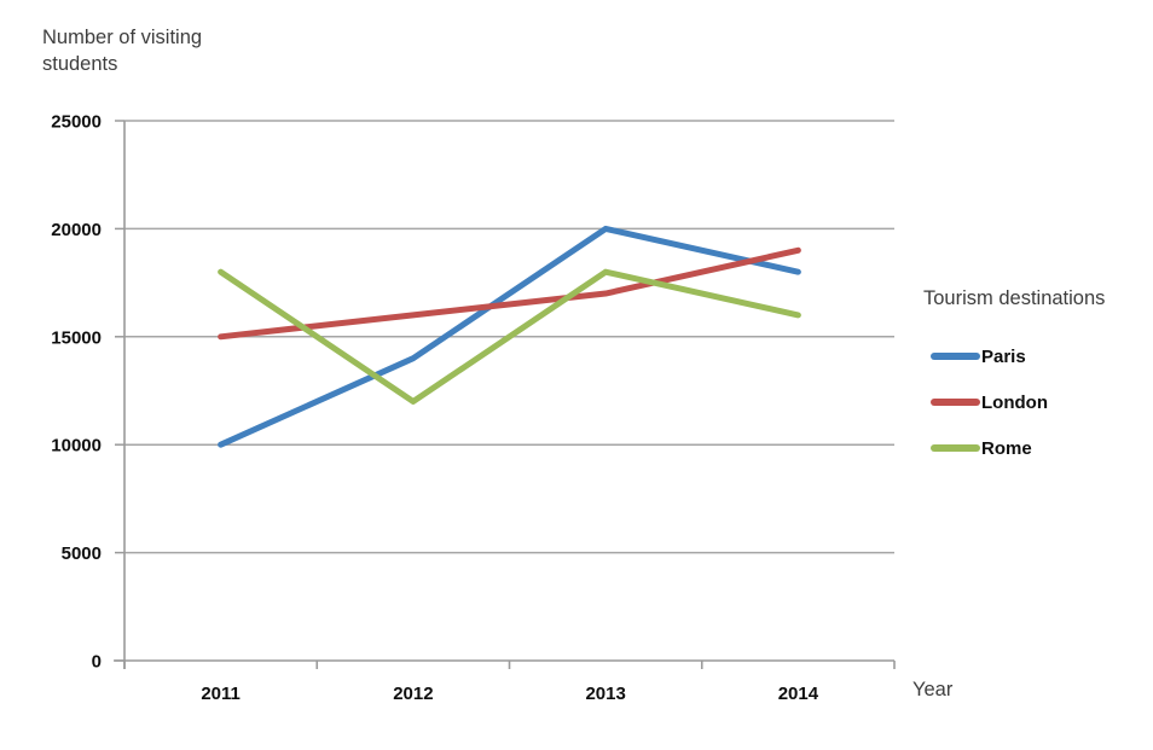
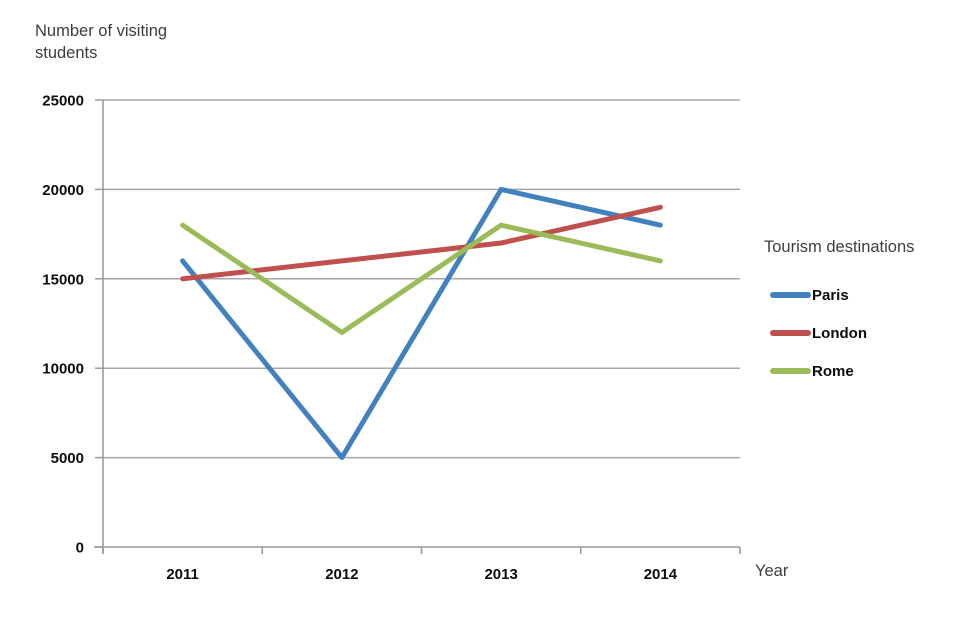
Paris/2011: 10000 -> 16000
Paris/2012: 14000 -> 5000
